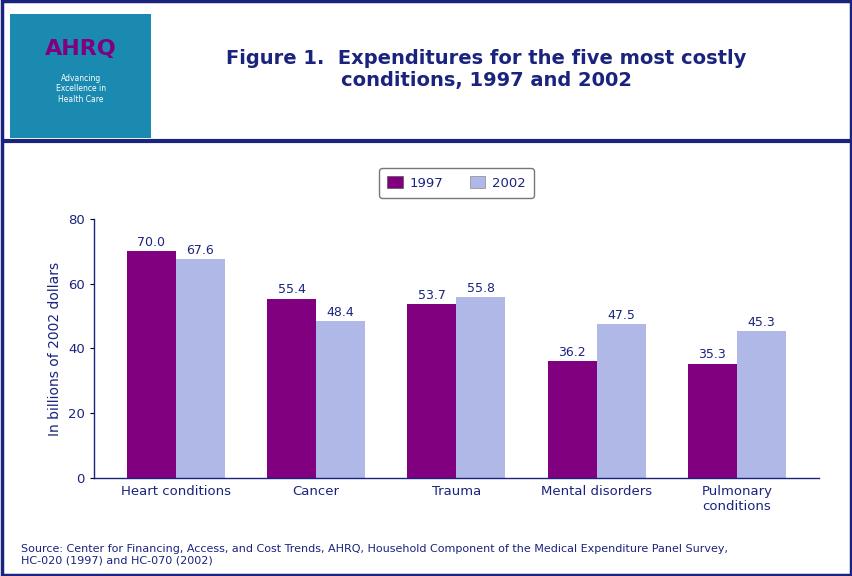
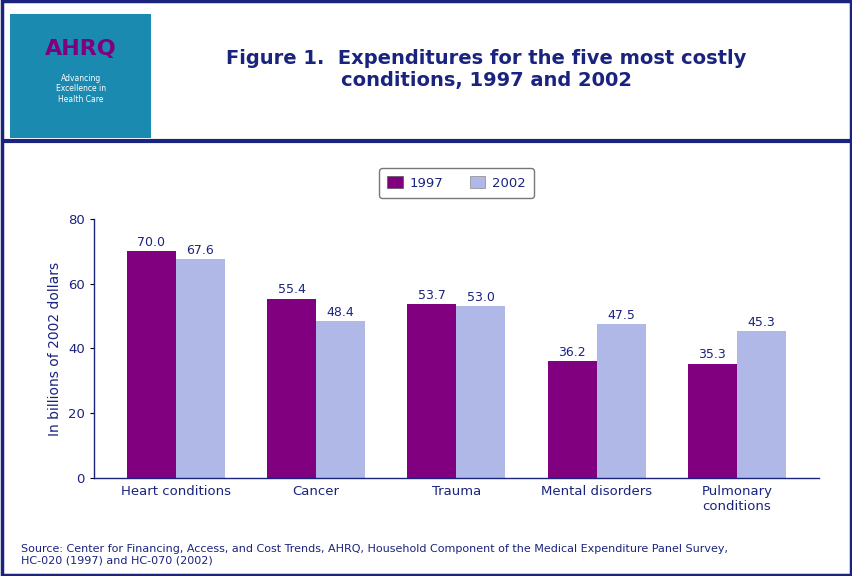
2002/Trauma: 55.8 -> 53.0
